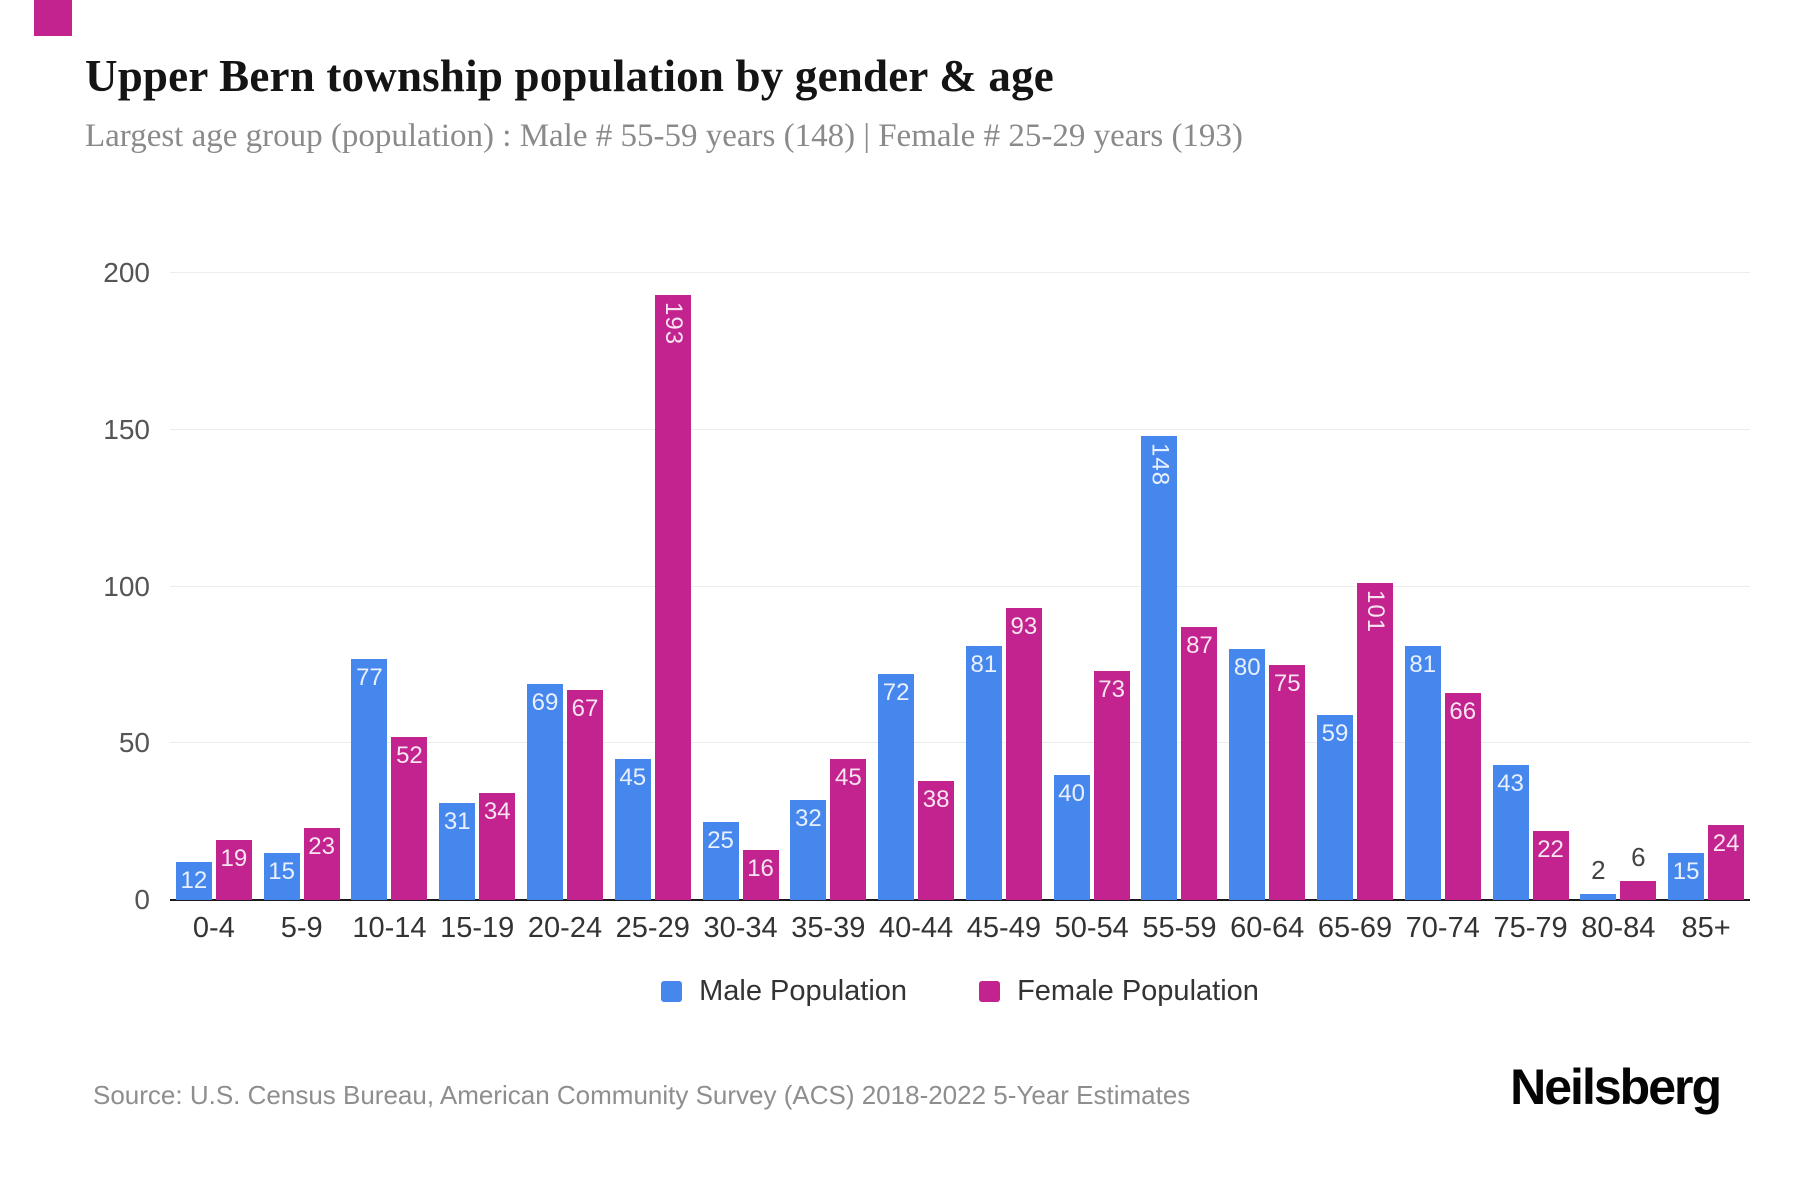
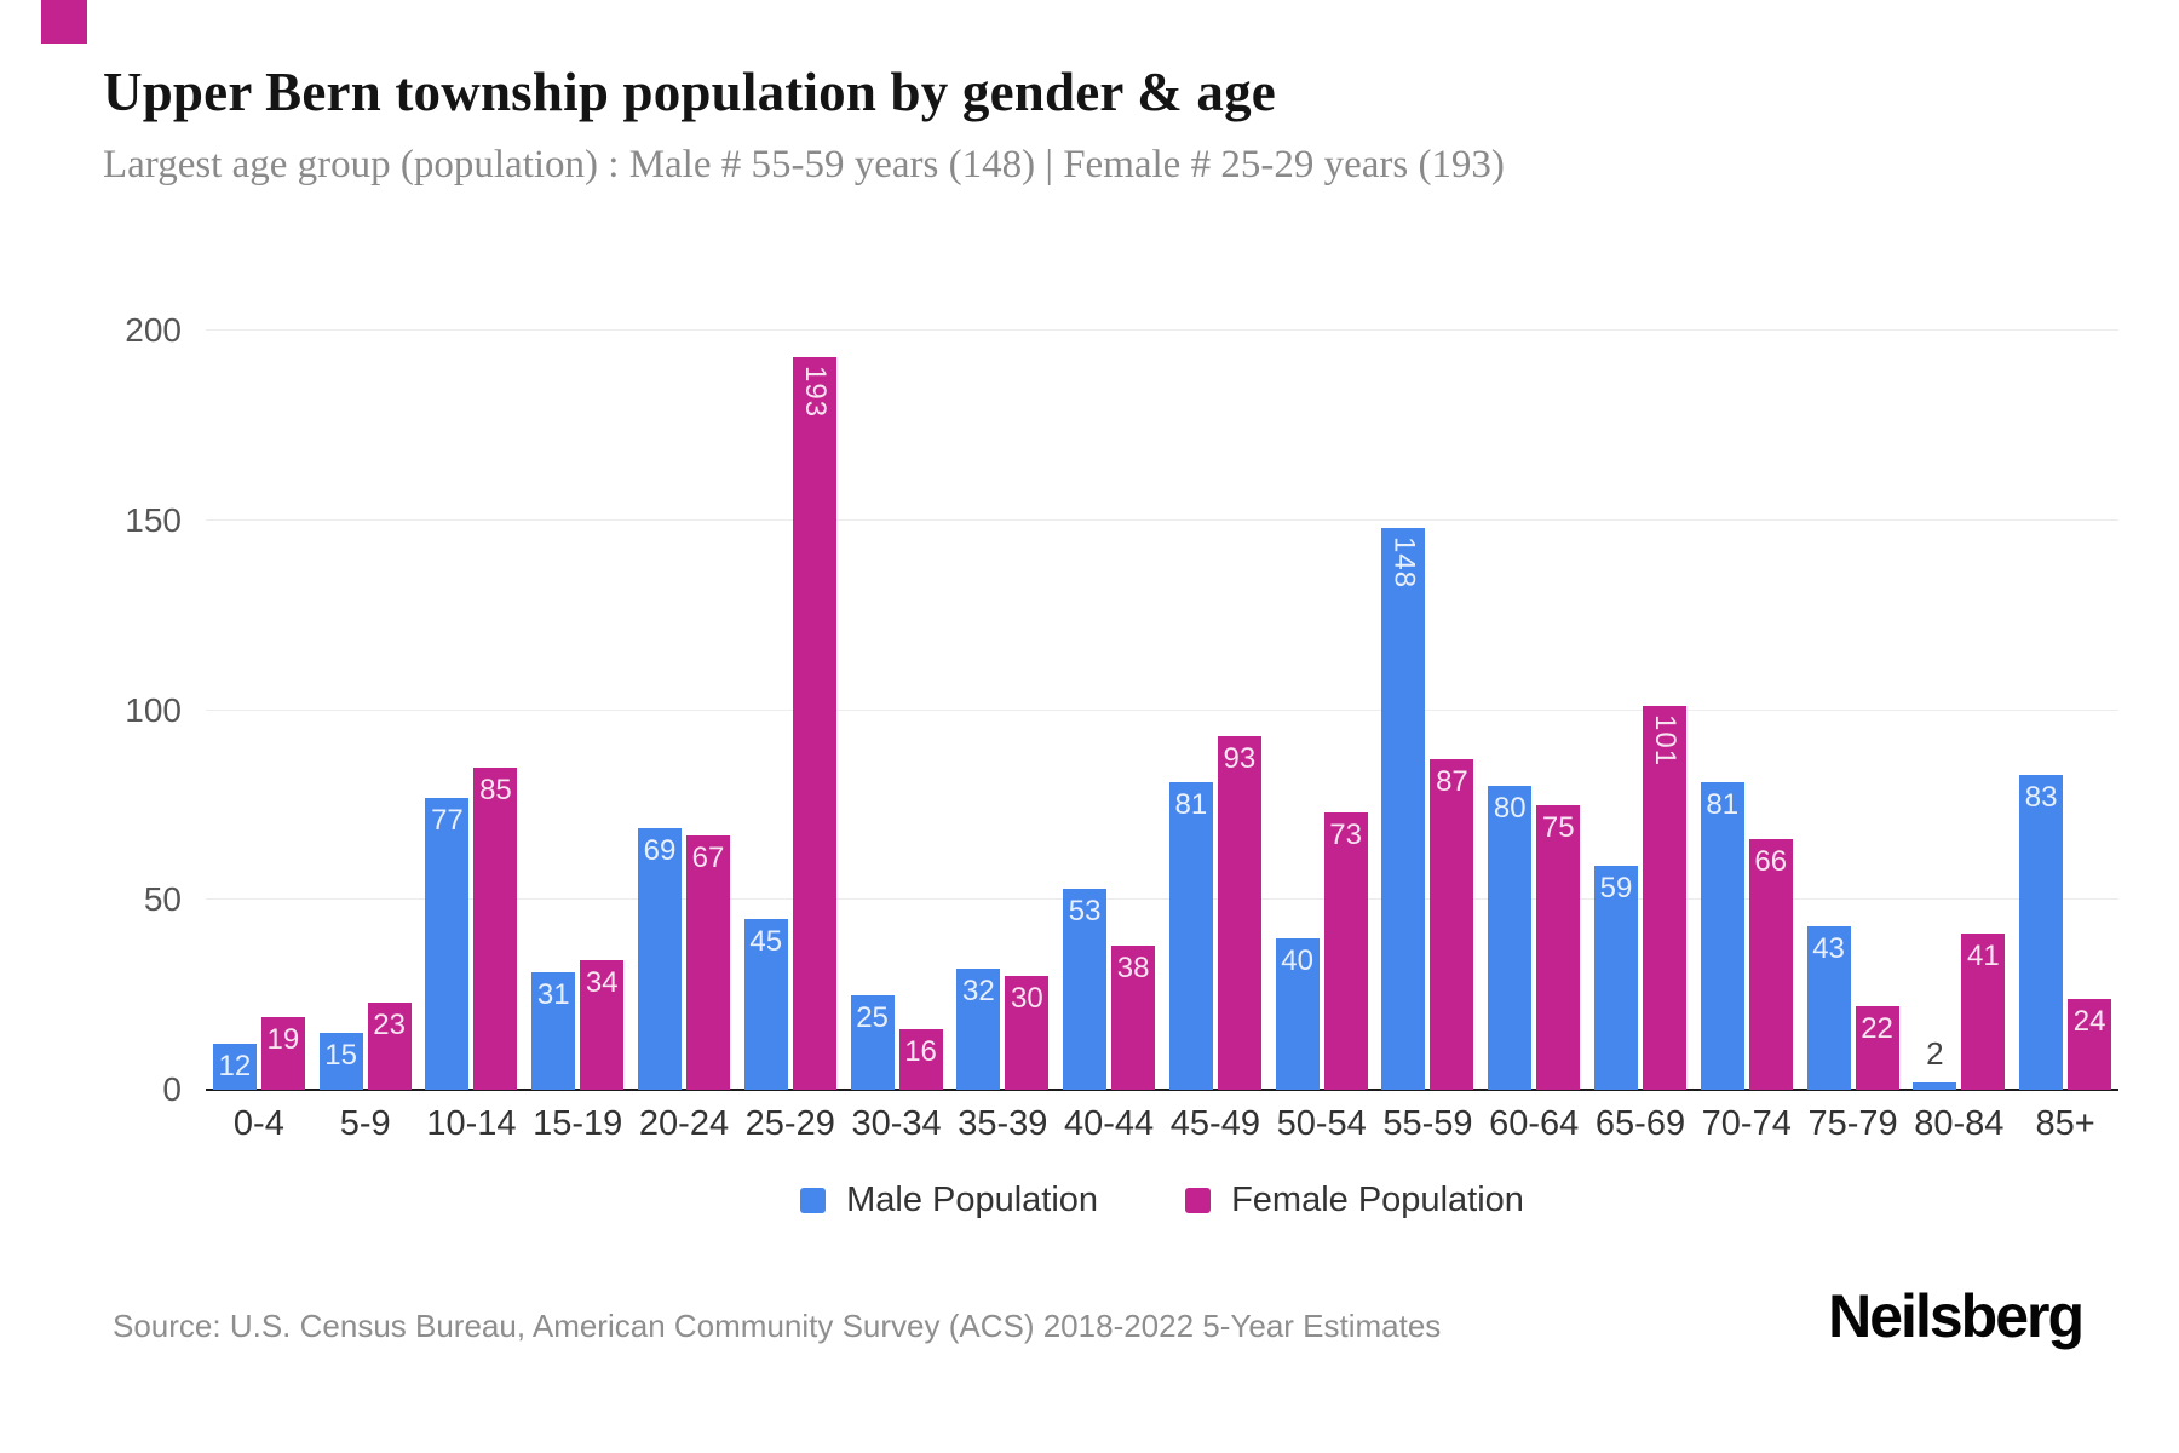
Female Population/10-14: 52 -> 85
Female Population/35-39: 45 -> 30
Male Population/40-44: 72 -> 53
Female Population/80-84: 6 -> 41
Male Population/85+: 15 -> 83
